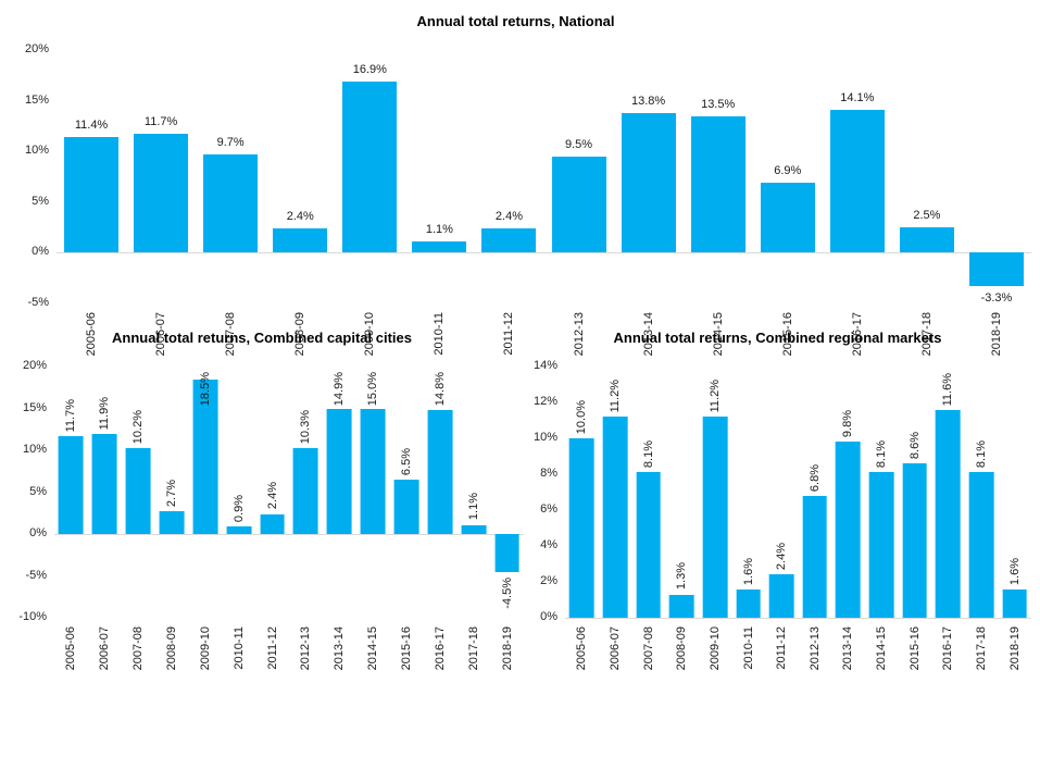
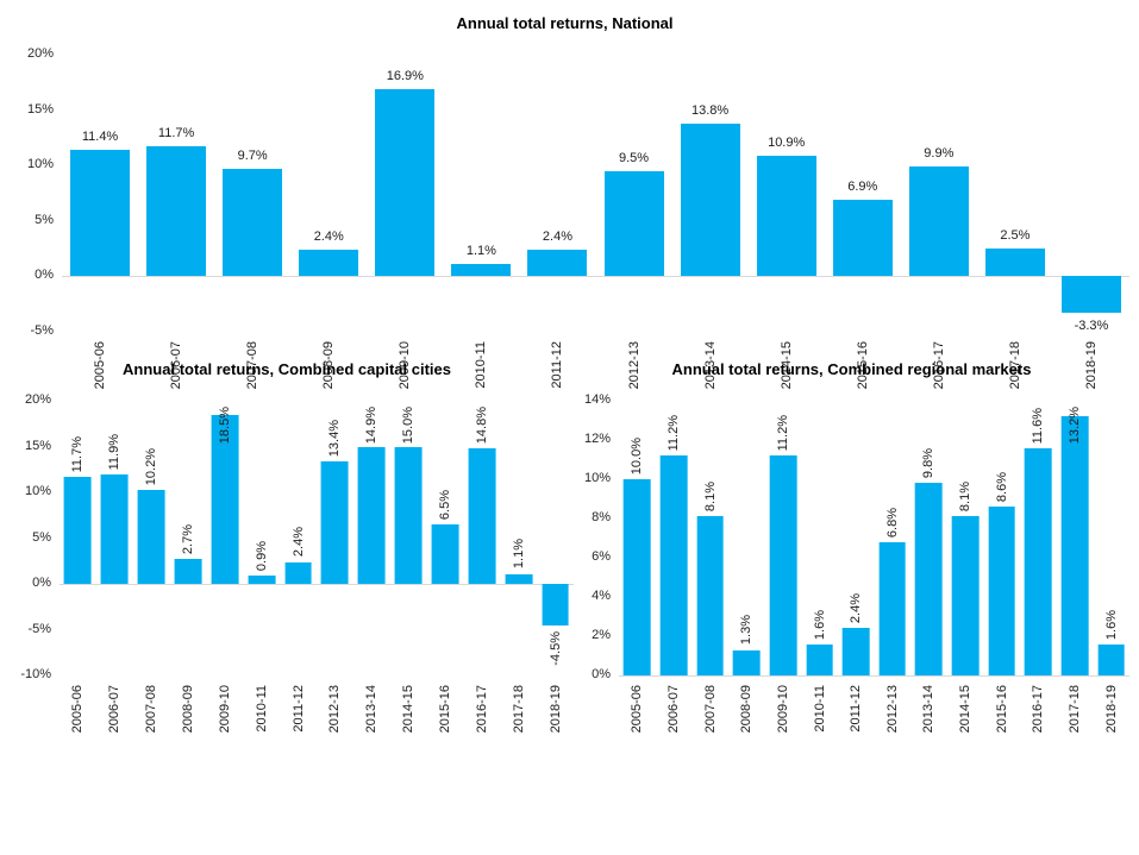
Annual total returns, National/2014-15: 13.5% -> 10.9%
Annual total returns, National/2016-17: 14.1% -> 9.9%
Annual total returns, Combined capital cities/2012-13: 10.3% -> 13.4%
Annual total returns, Combined regional markets/2017-18: 8.1% -> 13.2%
